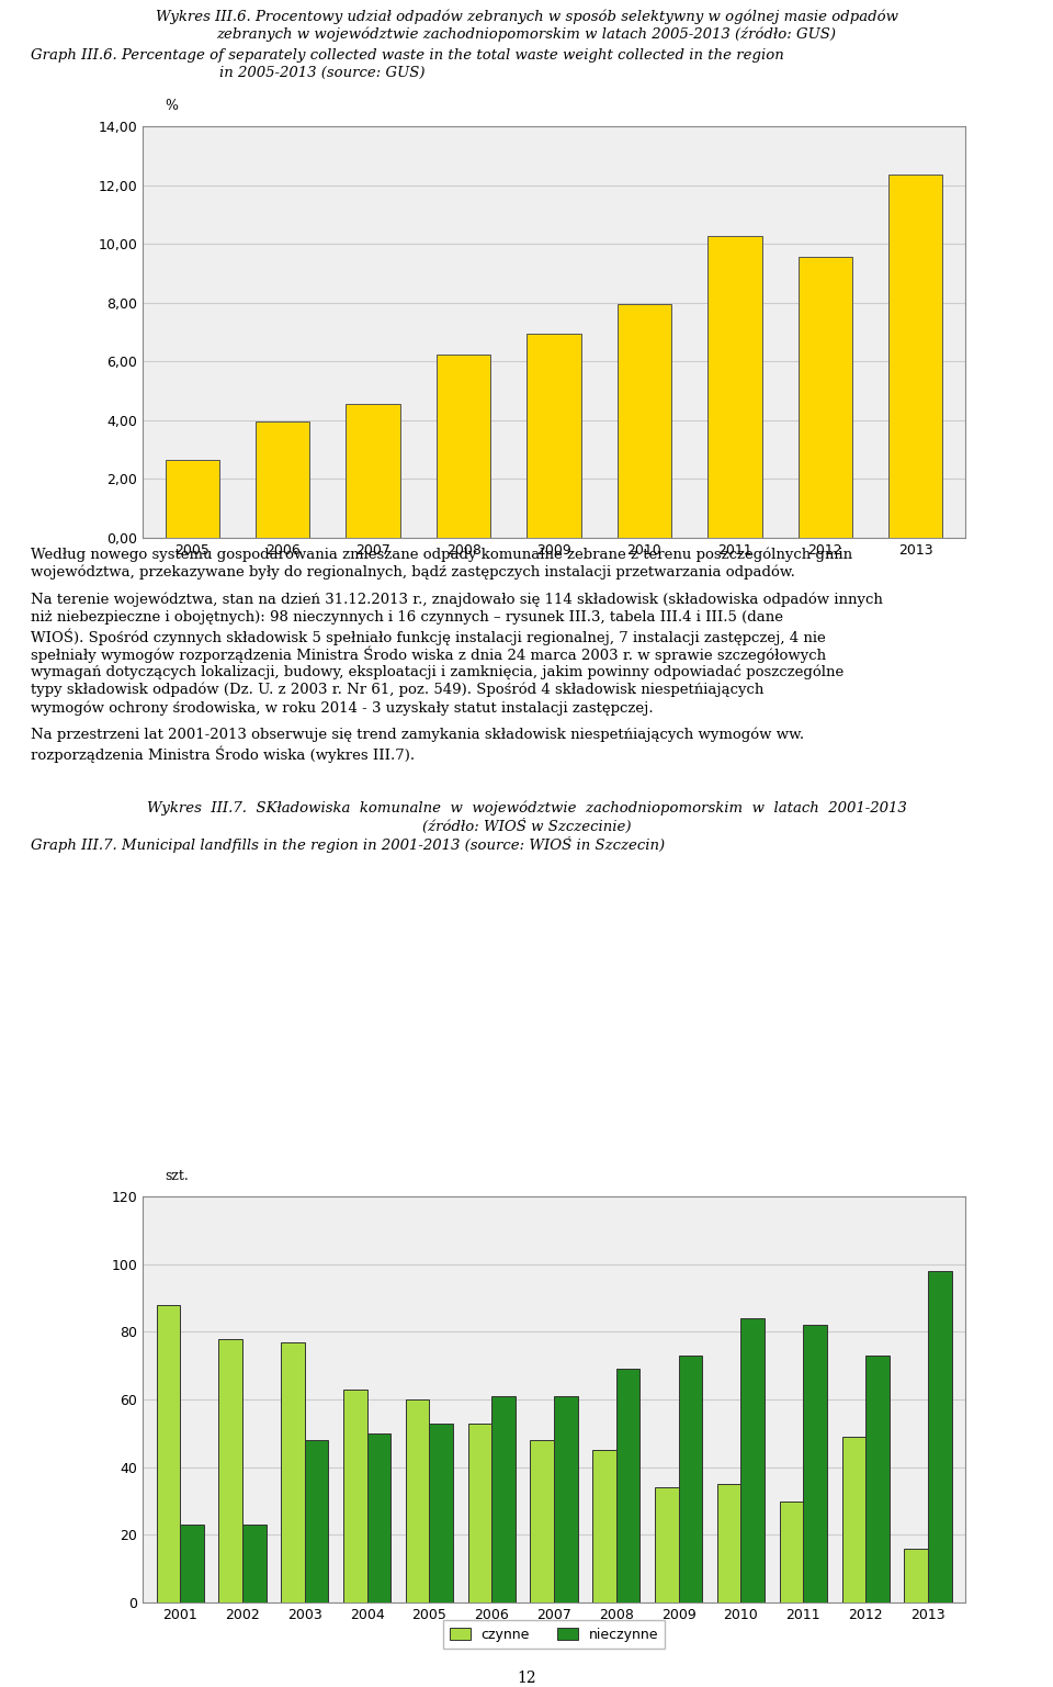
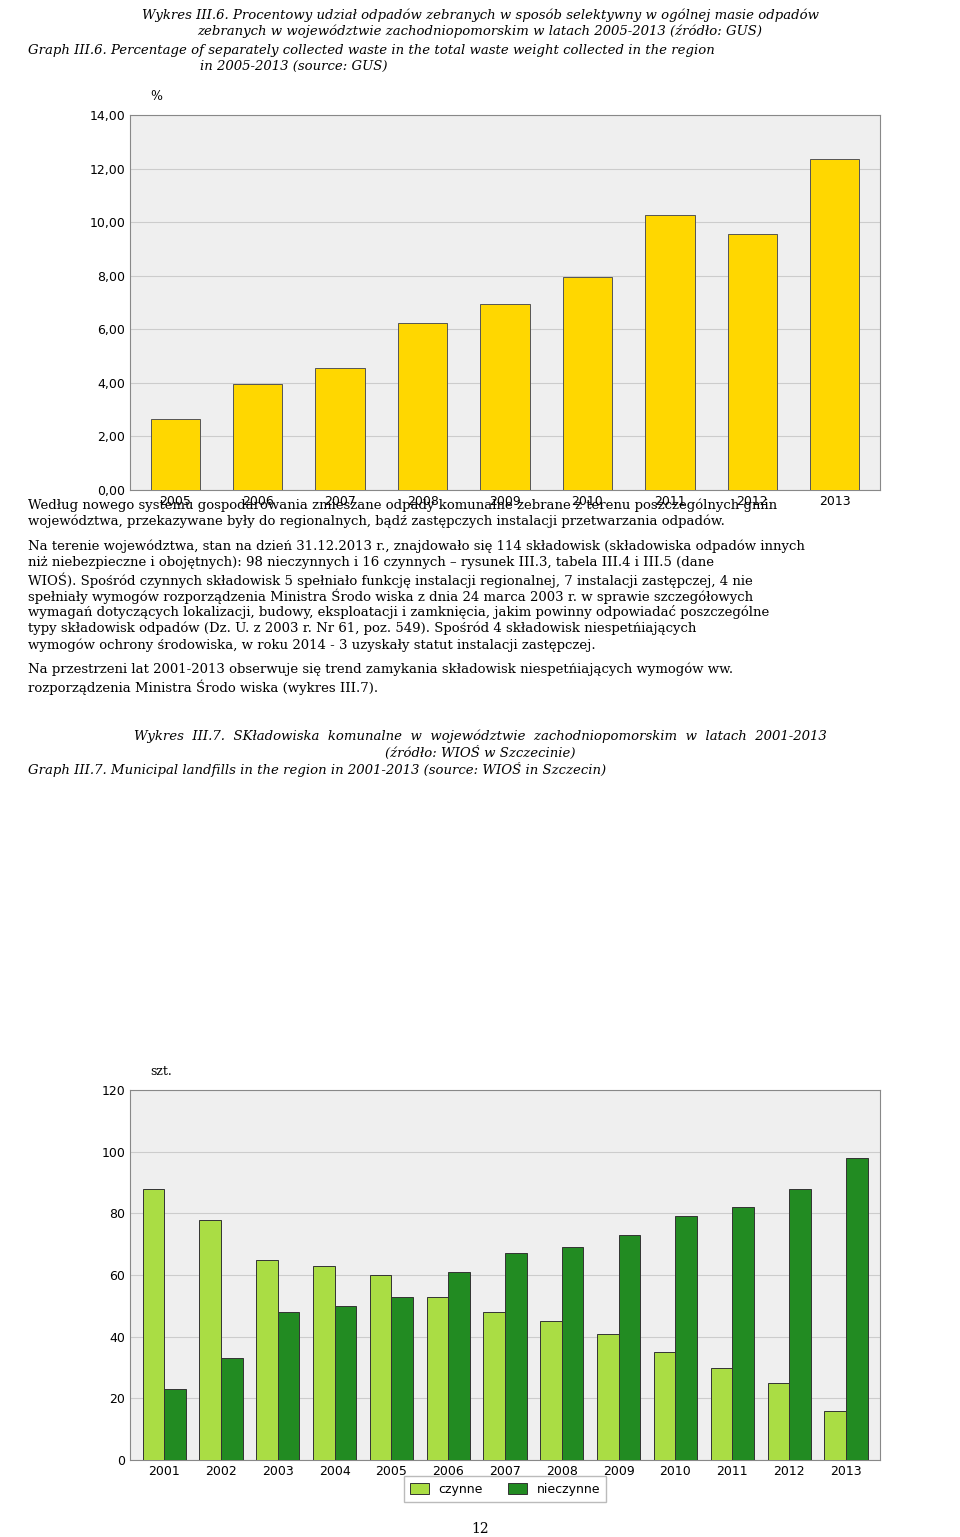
nieczynne/2002: 23 -> 33
czynne/2003: 77 -> 65
nieczynne/2007: 61 -> 67
czynne/2009: 34 -> 41
nieczynne/2010: 84 -> 79
czynne/2012: 49 -> 25
nieczynne/2012: 73 -> 88
